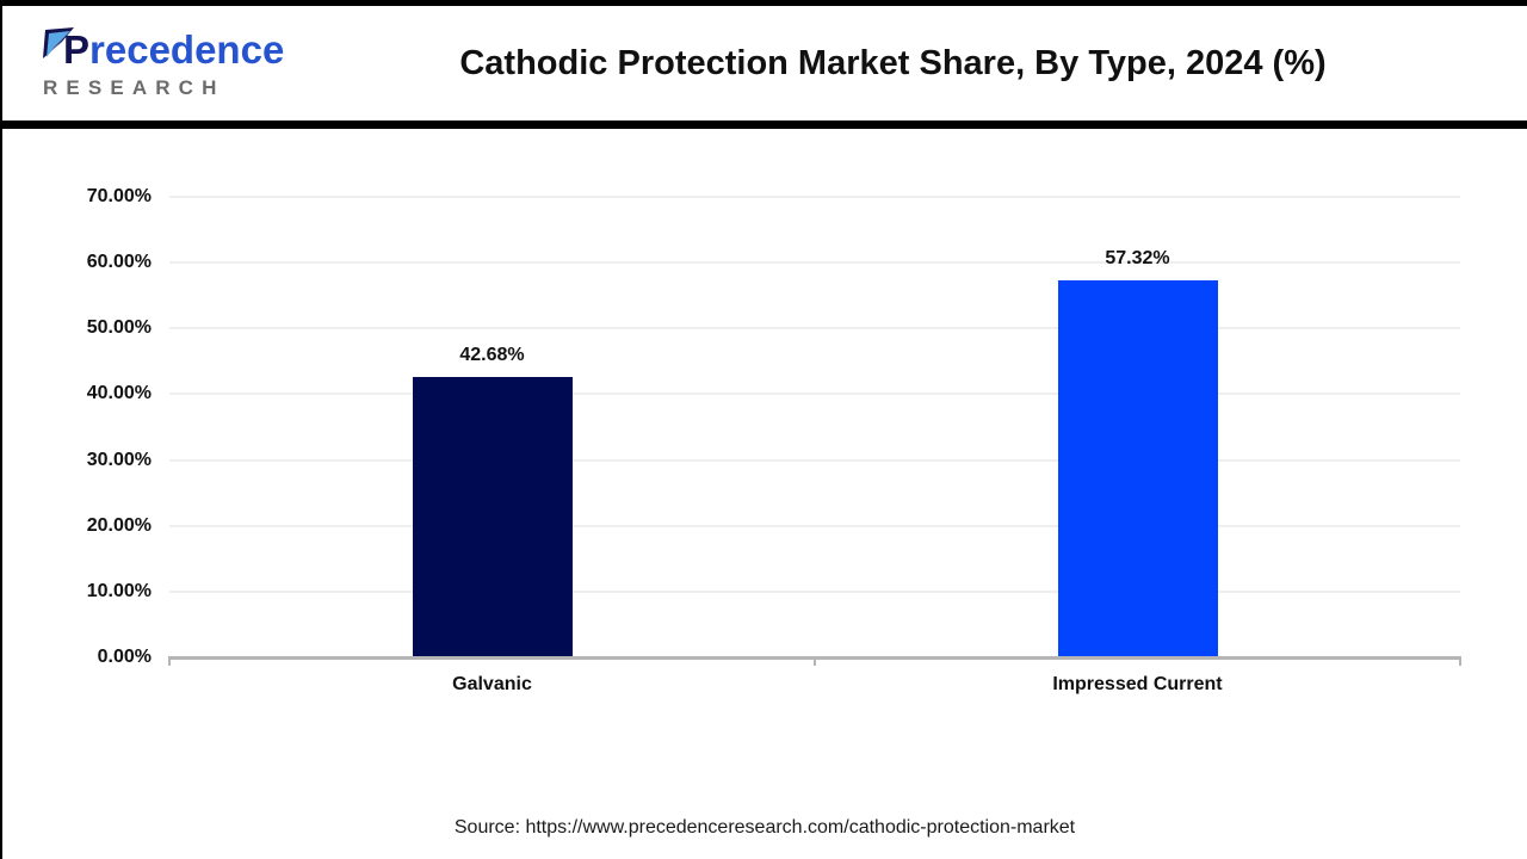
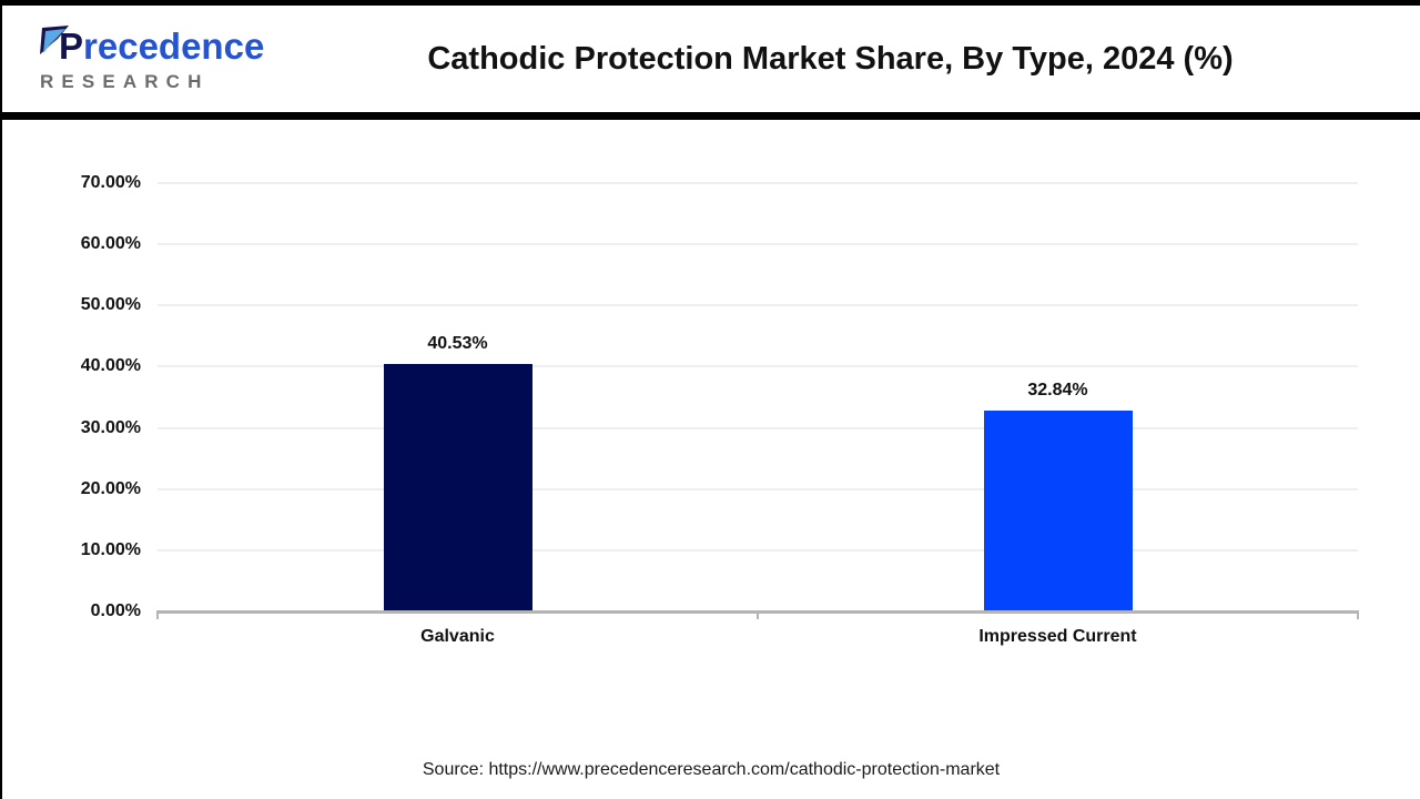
Galvanic: 42.68% -> 40.53%
Impressed Current: 57.32% -> 32.84%
